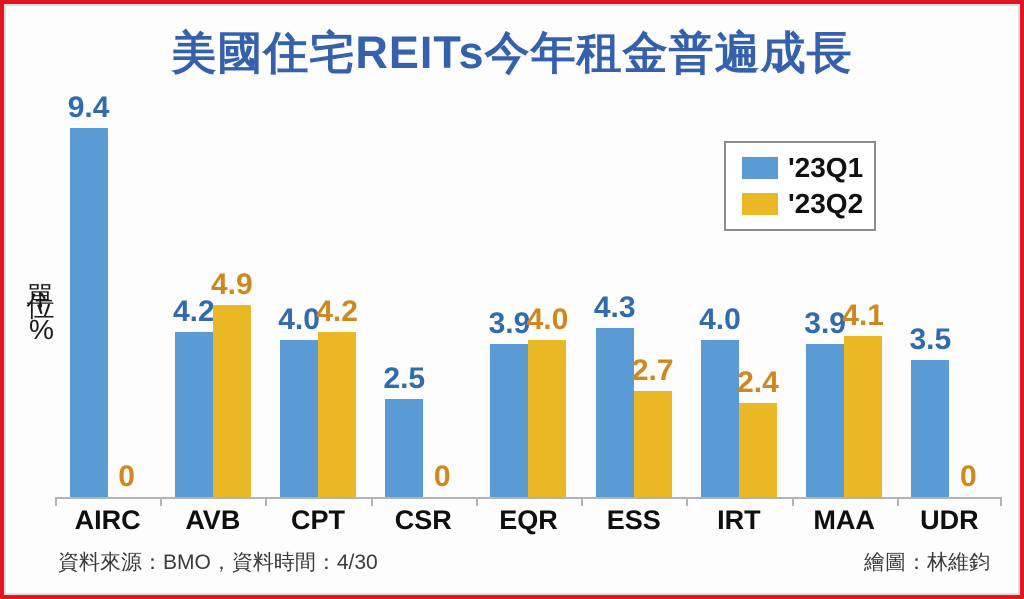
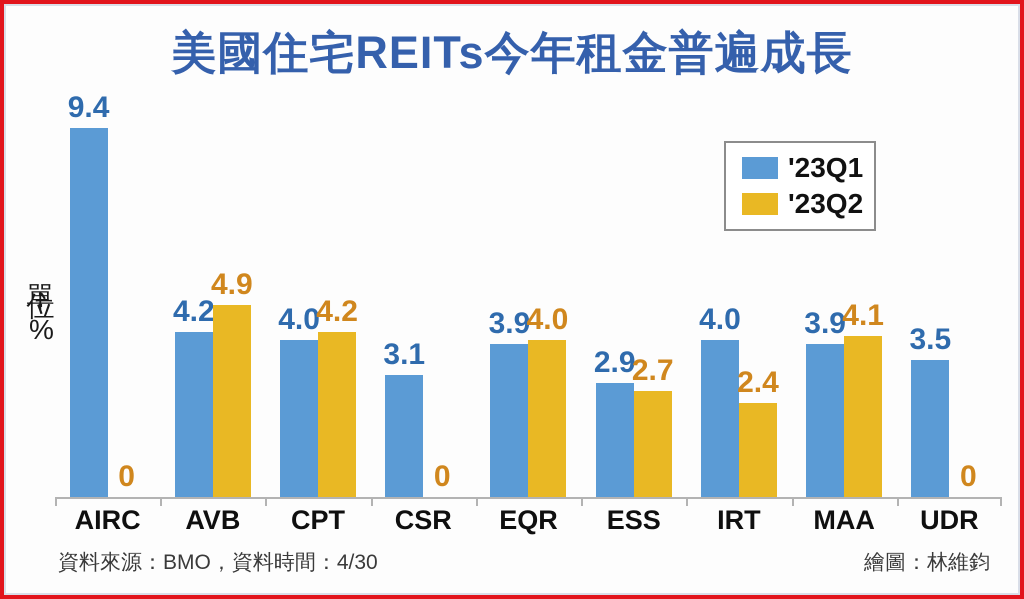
'23Q1/CSR: 2.5 -> 3.1
'23Q1/ESS: 4.3 -> 2.9
